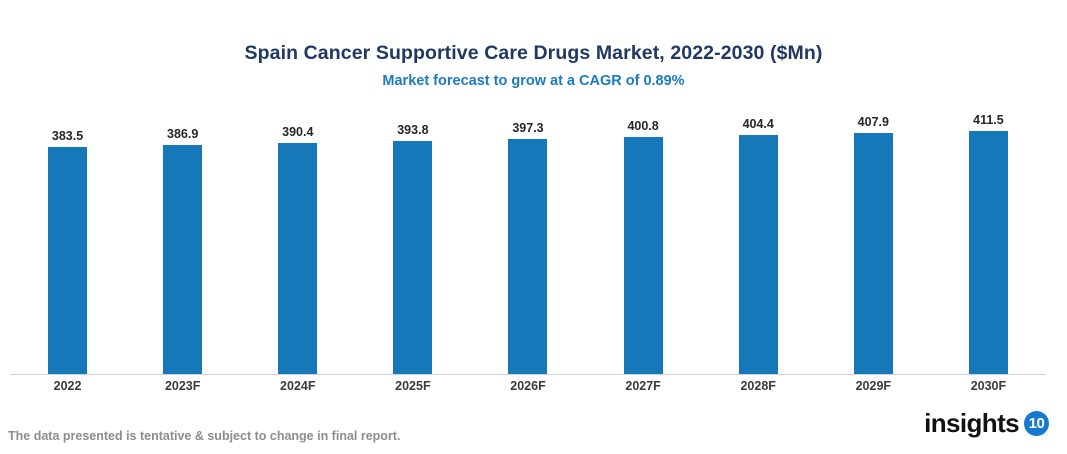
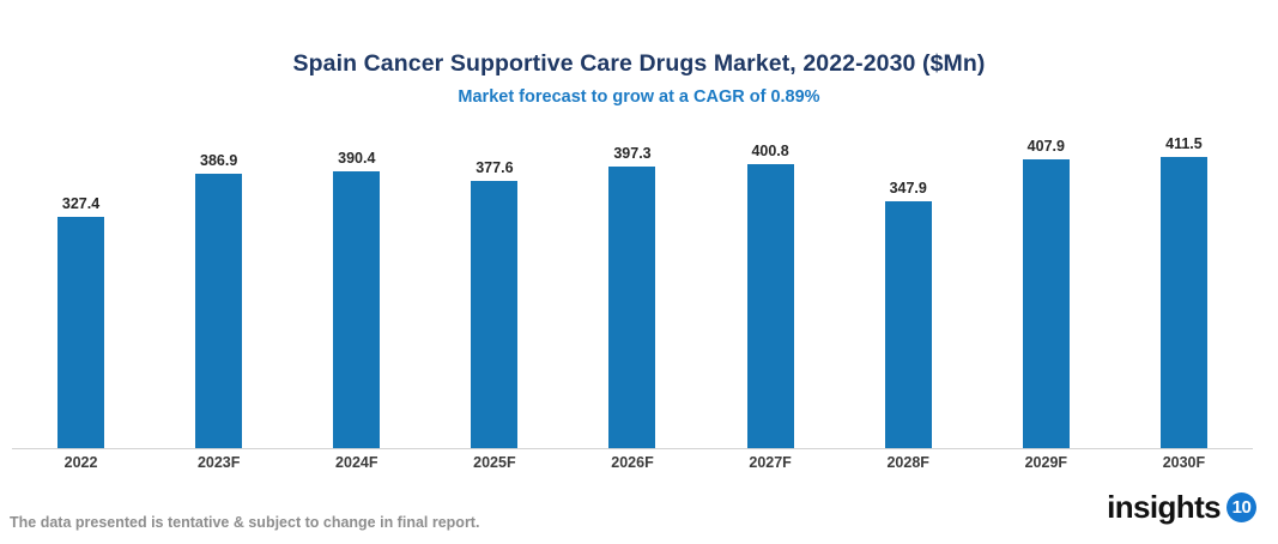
2022: 383.5 -> 327.4
2025F: 393.8 -> 377.6
2028F: 404.4 -> 347.9
